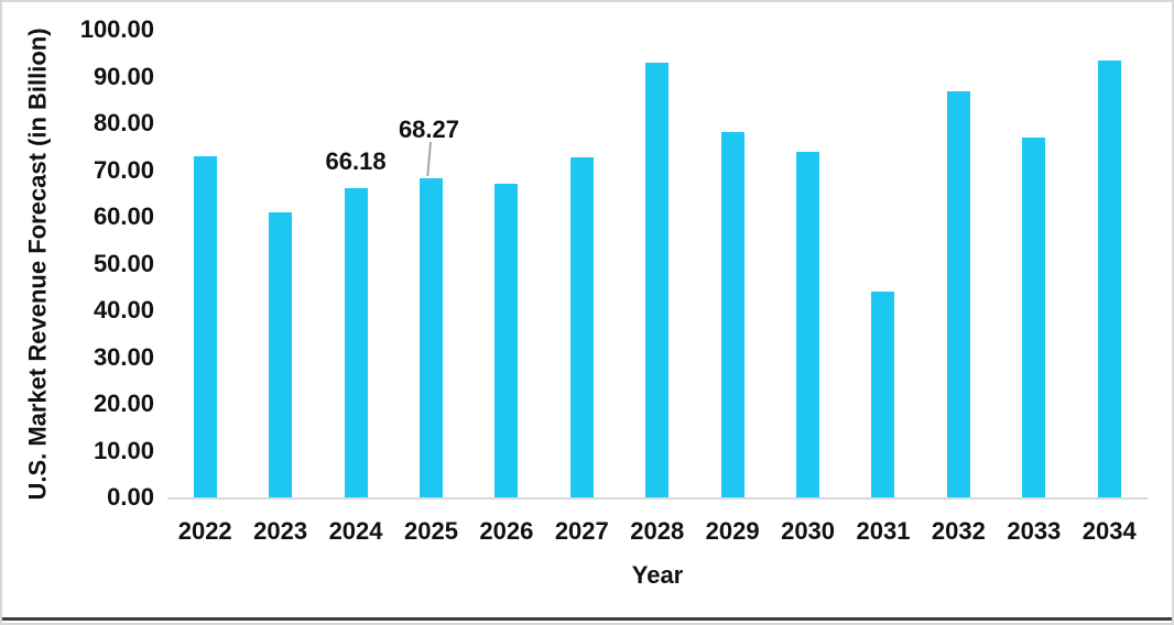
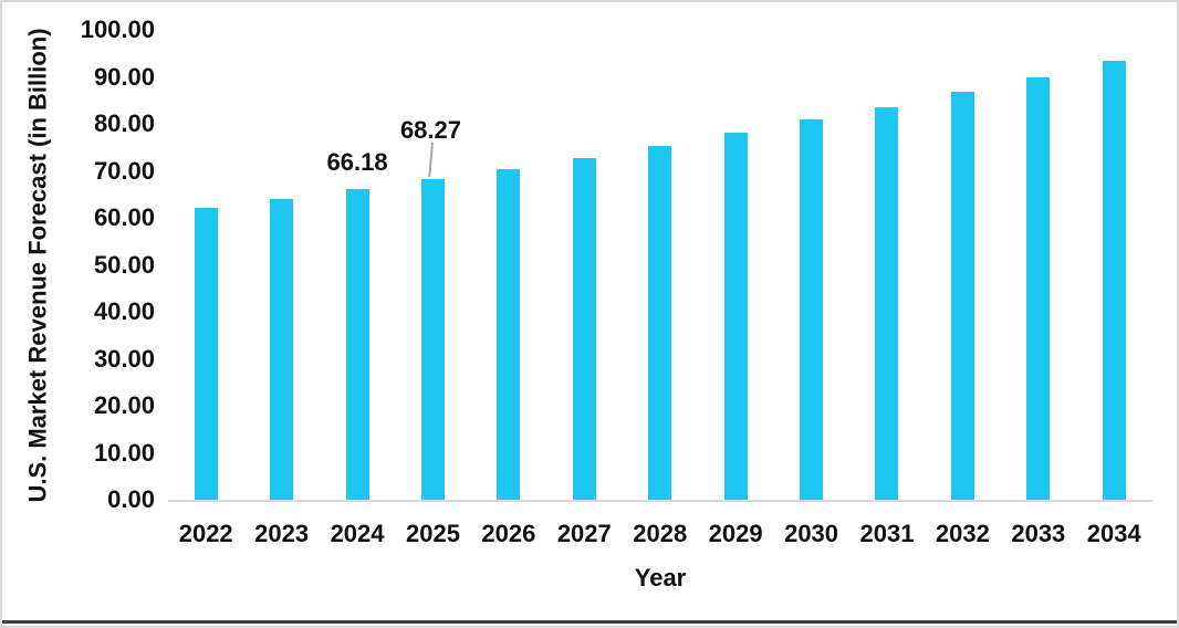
2022: 73 -> 62
2023: 61 -> 64
2026: 67 -> 70
2028: 93 -> 75
2030: 74 -> 81
2031: 44 -> 84
2033: 77 -> 90
